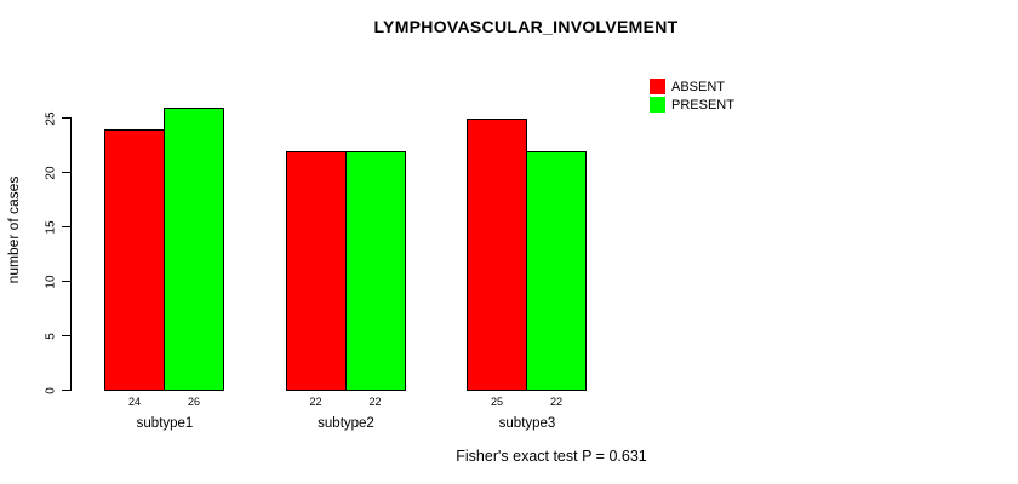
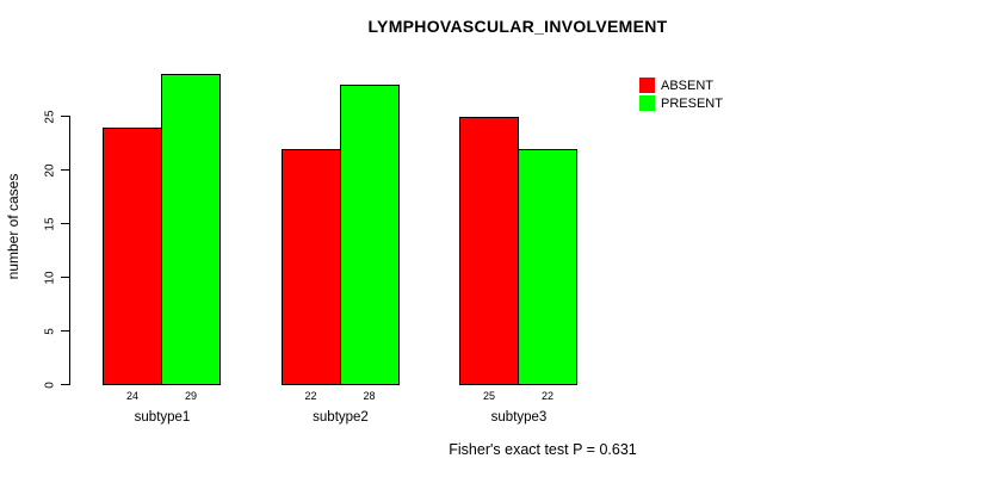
PRESENT/subtype1: 26 -> 29
PRESENT/subtype2: 22 -> 28
